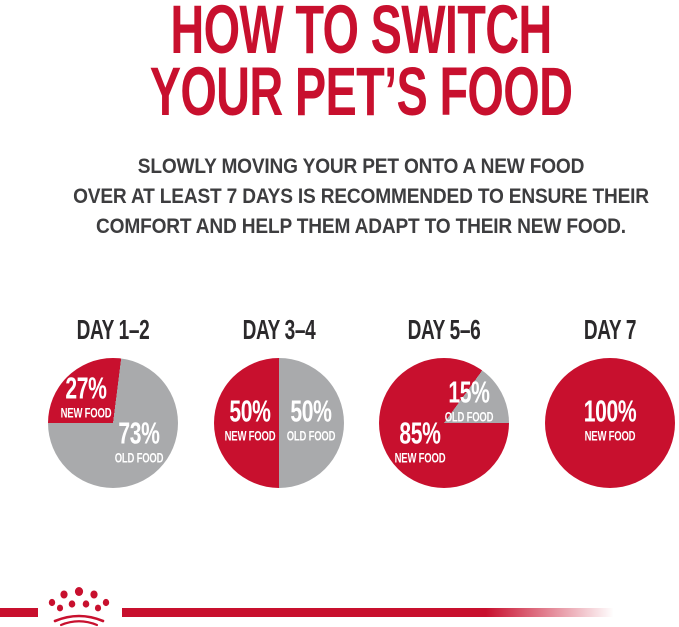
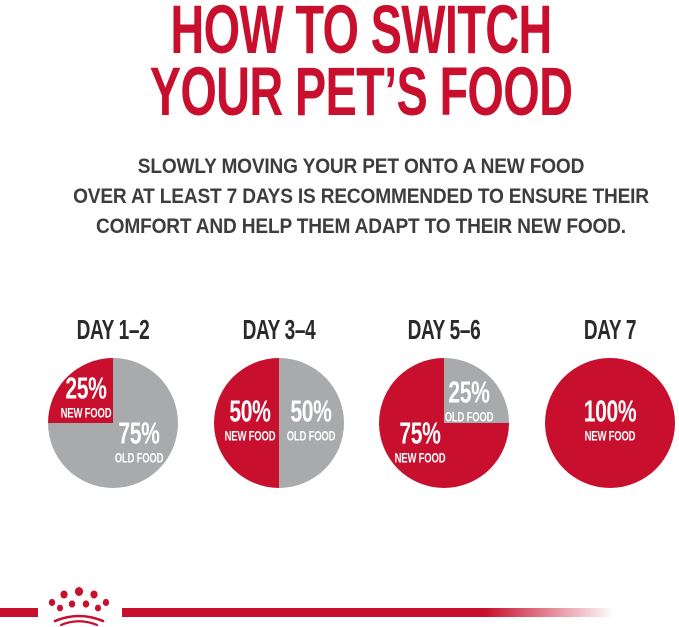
DAY 1–2/NEW FOOD: 27% -> 25%
DAY 1–2/OLD FOOD: 73% -> 75%
DAY 5–6/NEW FOOD: 85% -> 75%
DAY 5–6/OLD FOOD: 15% -> 25%
